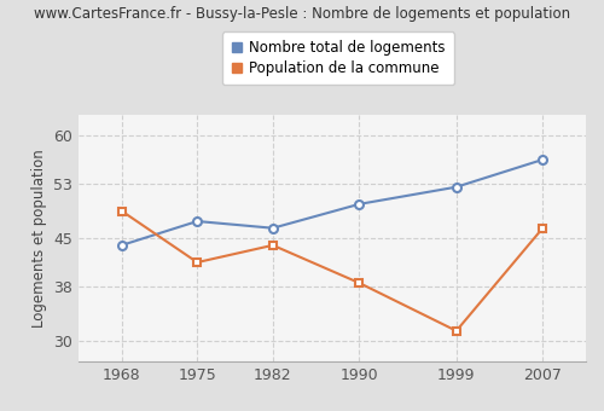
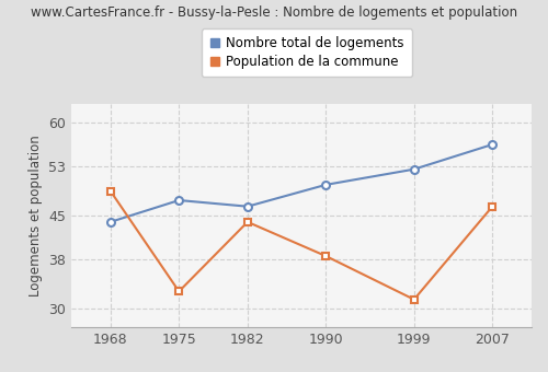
Population de la commune/1975: 41.5 -> 32.8
